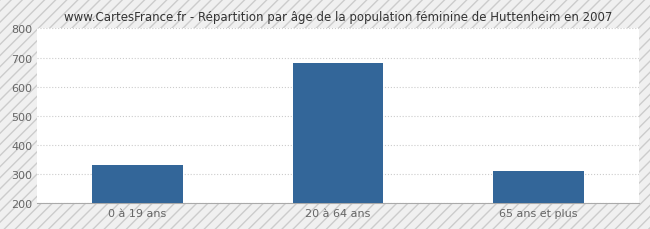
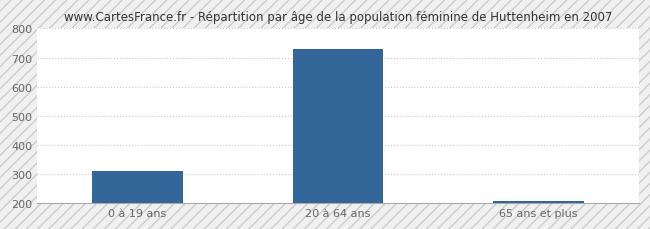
0 à 19 ans: 330 -> 311
20 à 64 ans: 680 -> 730
65 ans et plus: 310 -> 208
